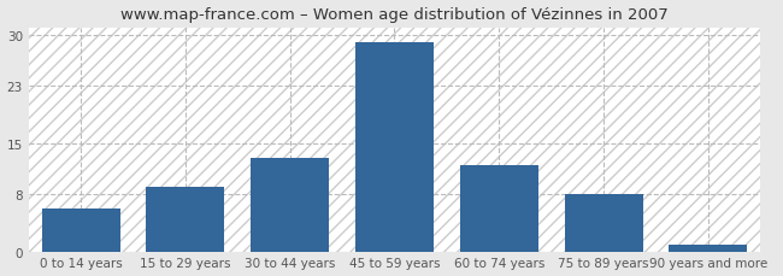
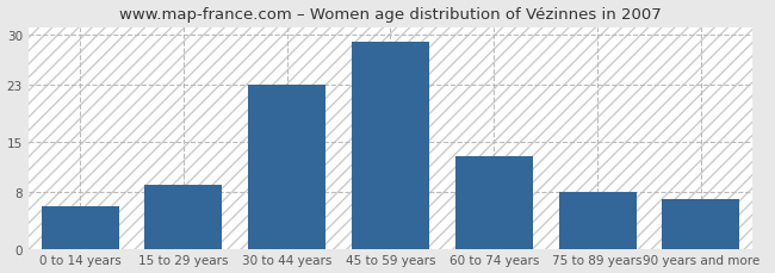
30 to 44 years: 13 -> 23
60 to 74 years: 12 -> 13
90 years and more: 1 -> 7
